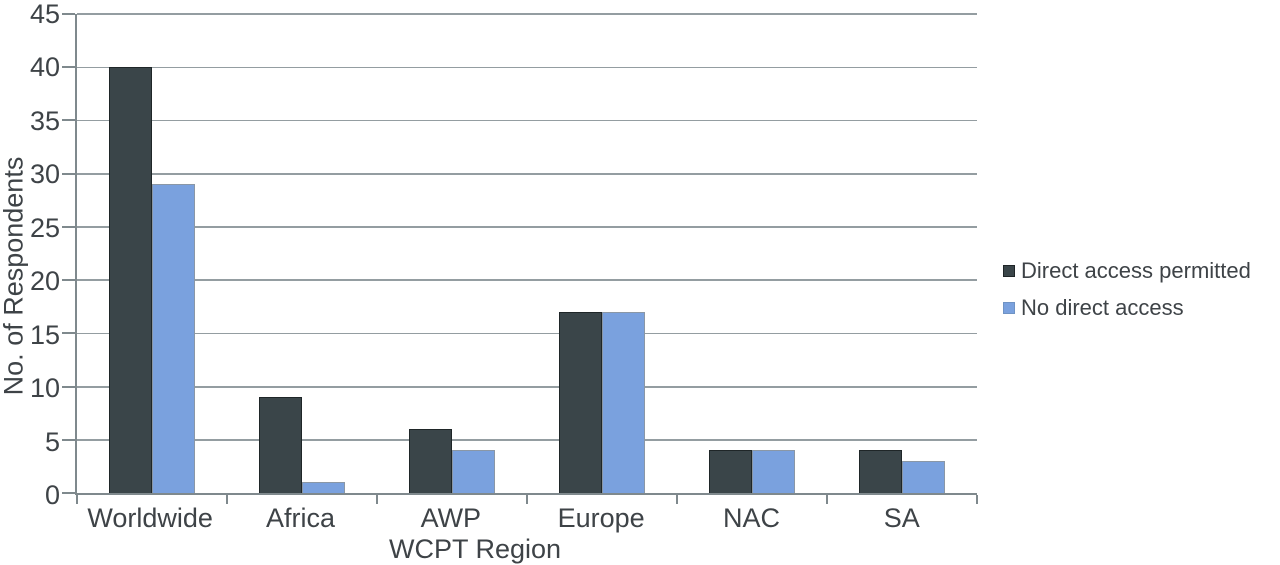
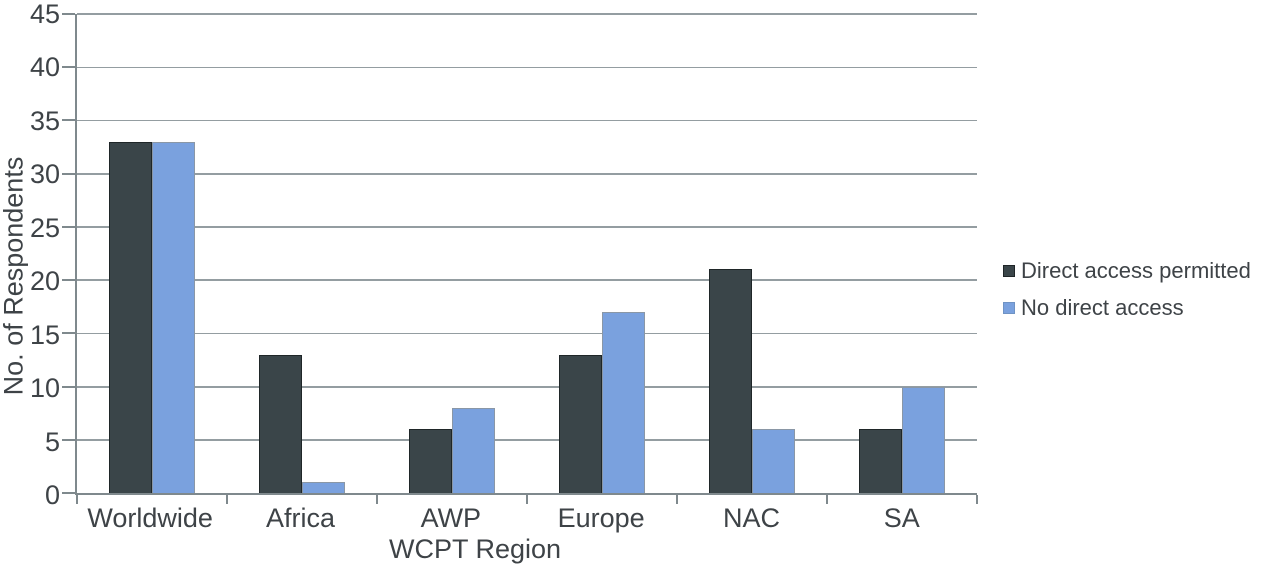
Direct access permitted/Worldwide: 40 -> 33
No direct access/Worldwide: 29 -> 33
Direct access permitted/Africa: 9 -> 13
No direct access/AWP: 4 -> 8
Direct access permitted/Europe: 17 -> 13
Direct access permitted/NAC: 4 -> 21
No direct access/NAC: 4 -> 6
Direct access permitted/SA: 4 -> 6
No direct access/SA: 3 -> 10
